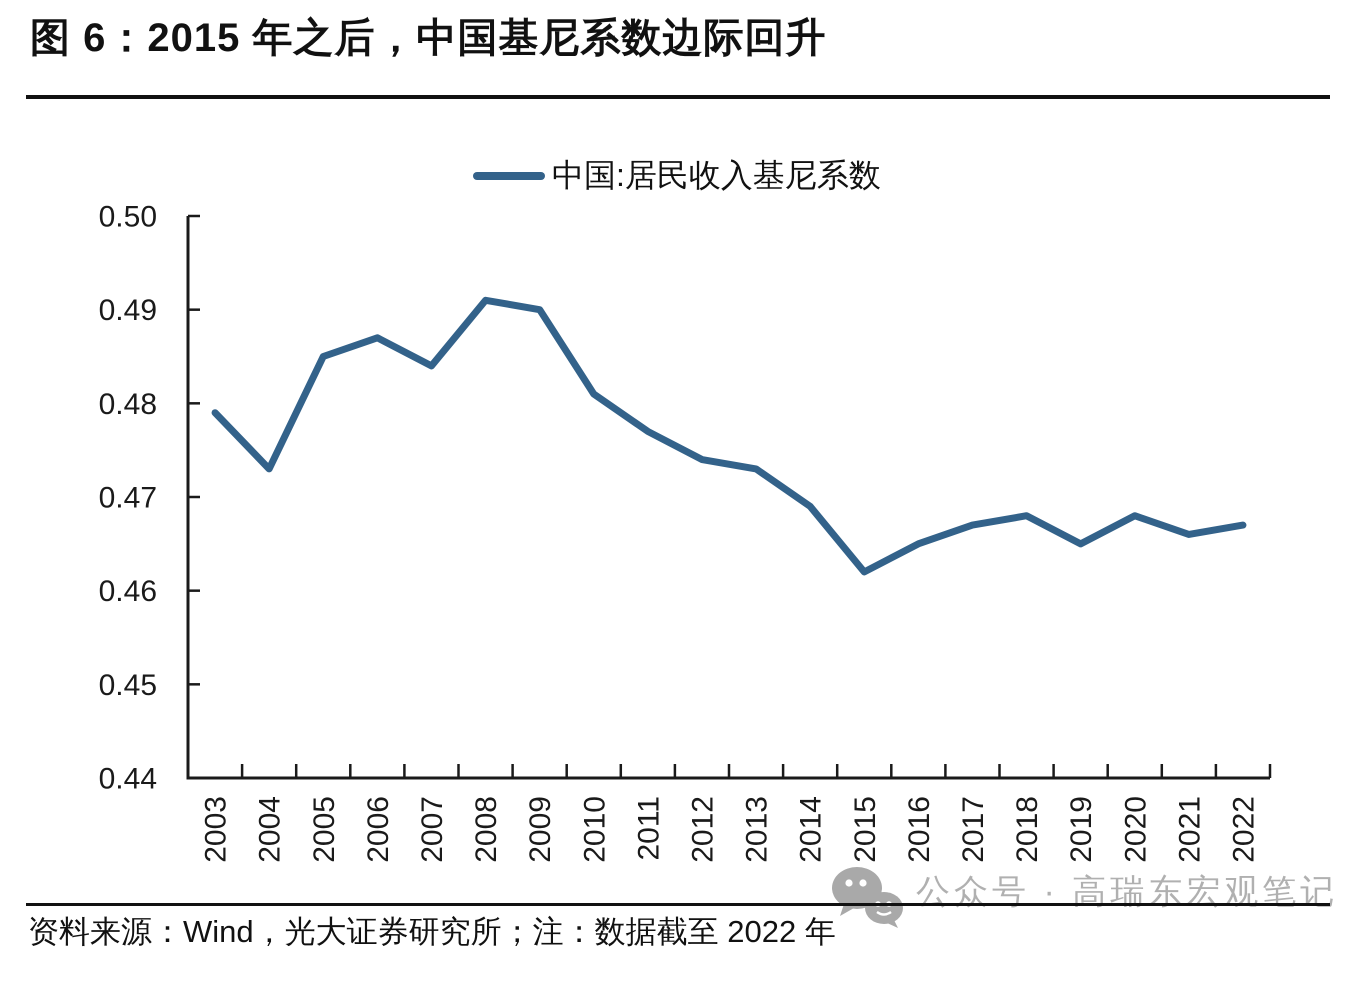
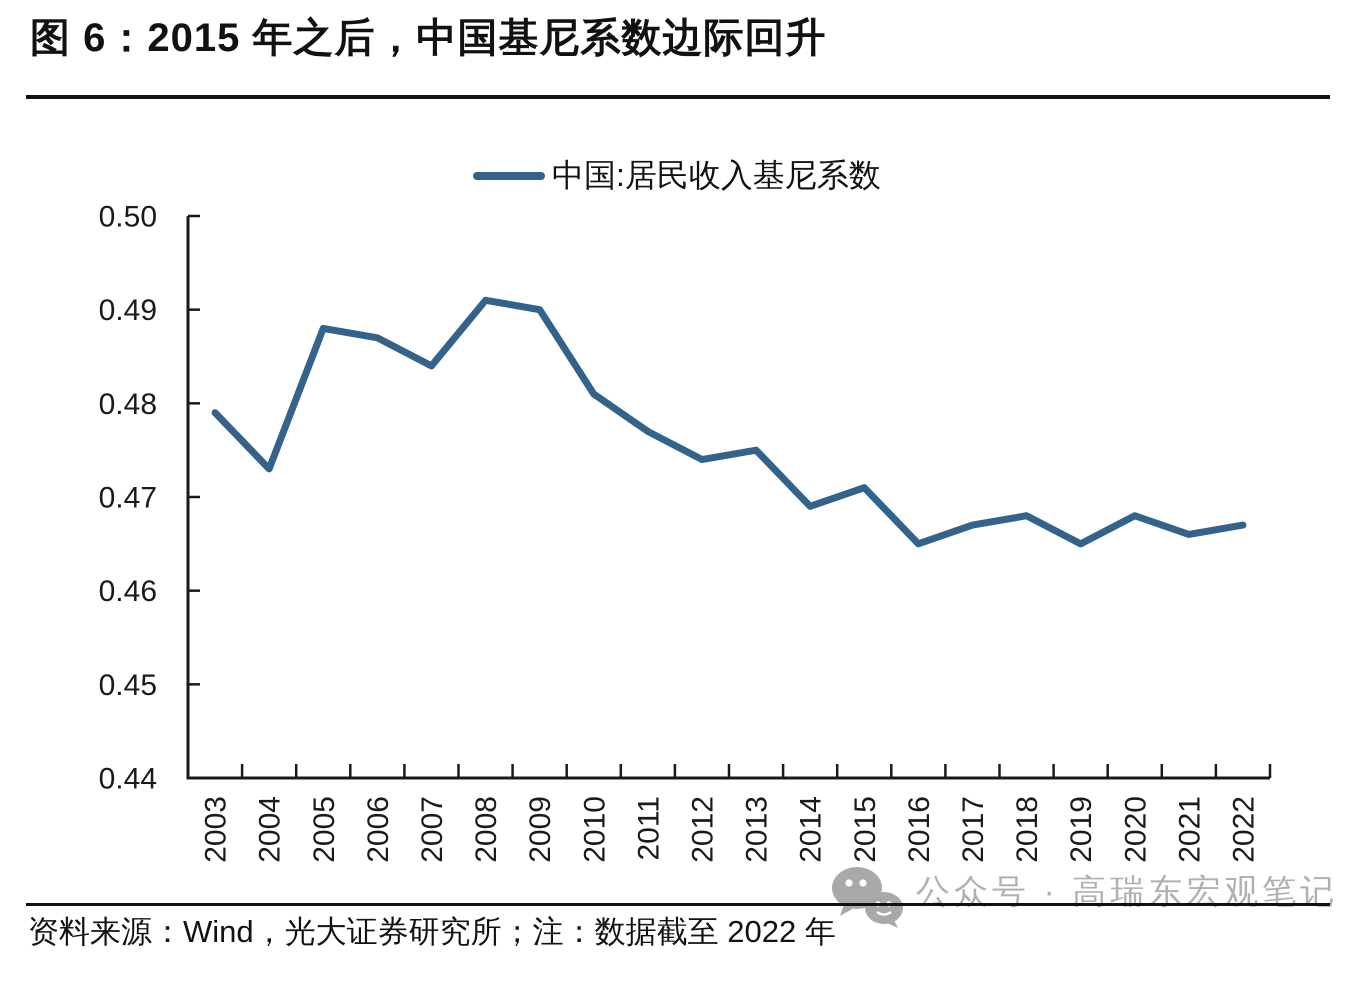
2005: 0.485 -> 0.488
2013: 0.473 -> 0.475
2015: 0.462 -> 0.471
